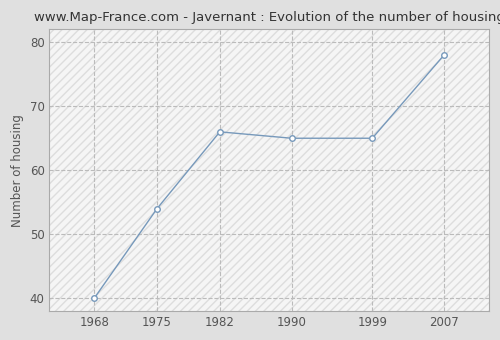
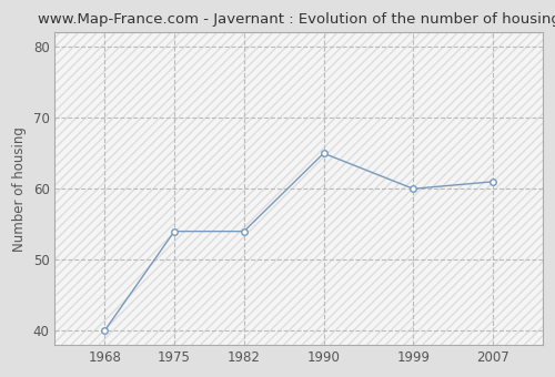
1982: 66 -> 54
1999: 65 -> 60
2007: 78 -> 61
